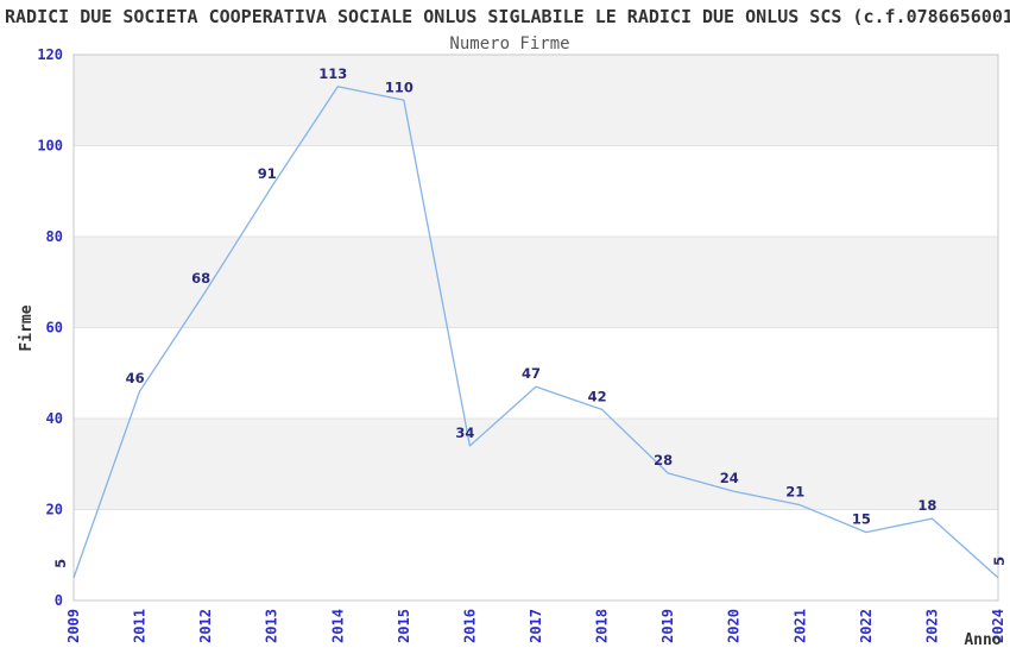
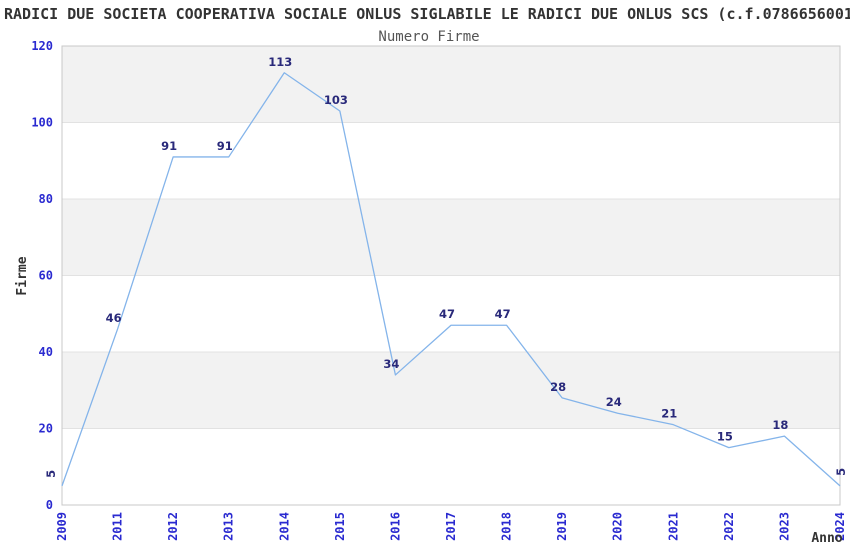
2012: 68 -> 91
2015: 110 -> 103
2018: 42 -> 47
